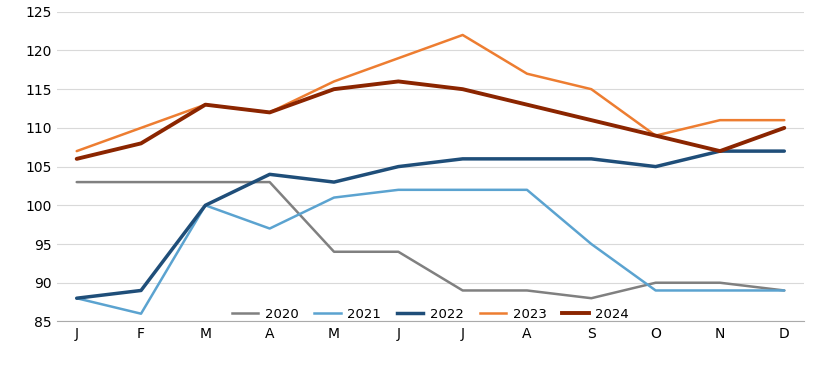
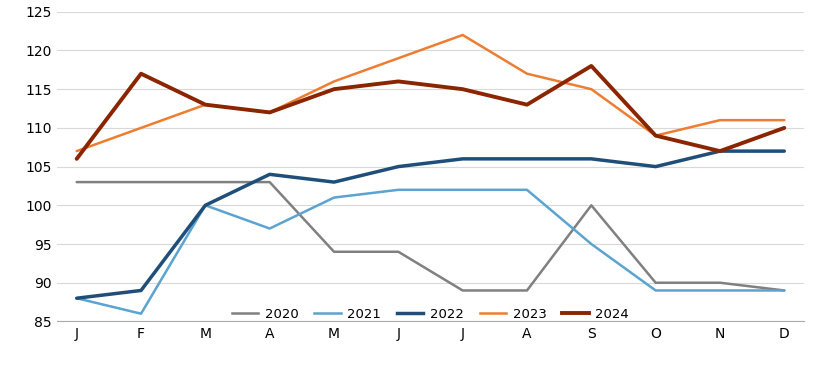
2024/F: 108 -> 117
2020/S: 88 -> 100
2024/S: 111 -> 118
